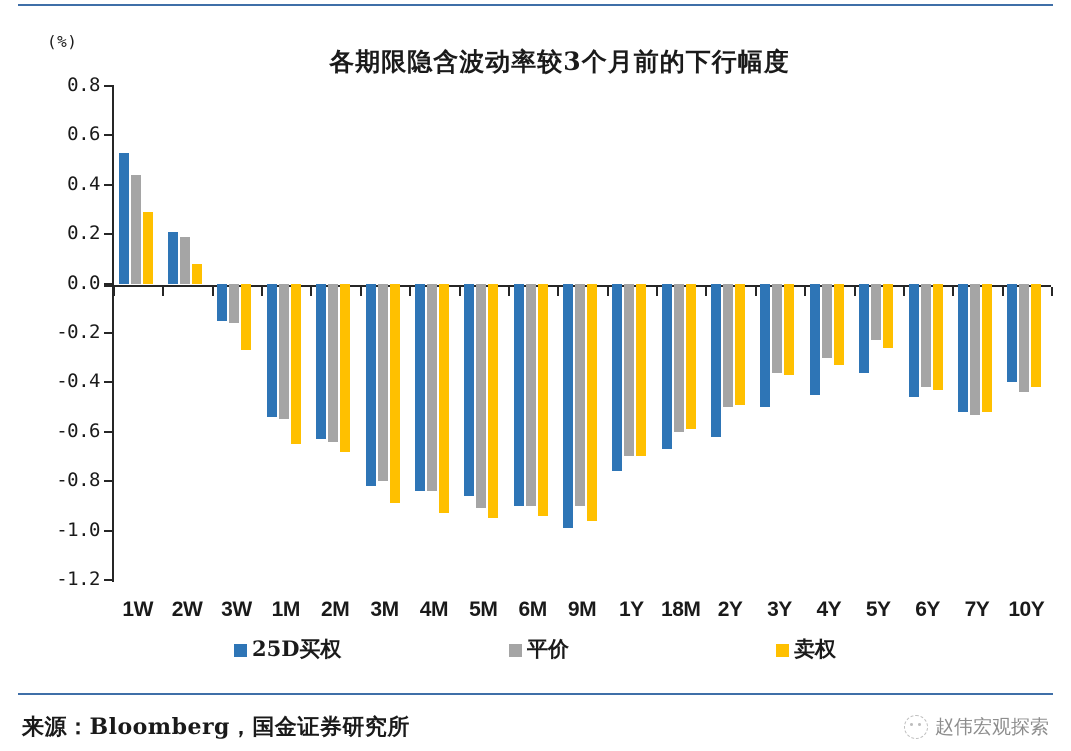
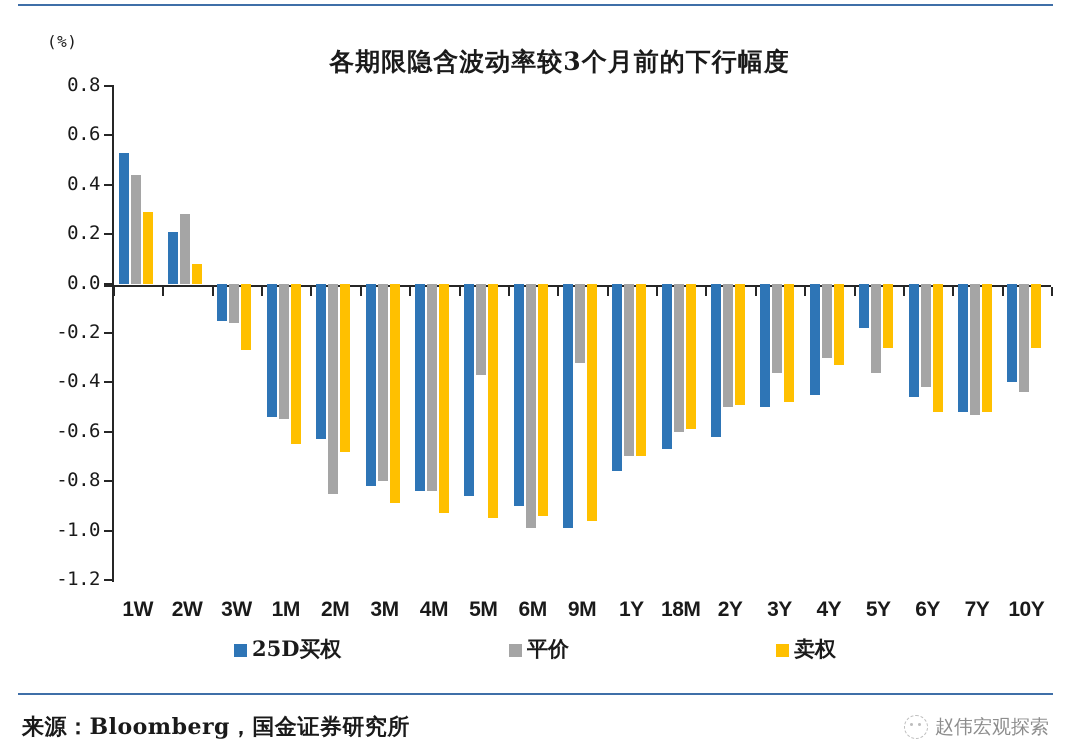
平价/2W: 0.19 -> 0.28
平价/2M: -0.64 -> -0.85
平价/5M: -0.91 -> -0.37
平价/6M: -0.90 -> -0.99
平价/9M: -0.90 -> -0.32
卖权/3Y: -0.37 -> -0.48
25D买权/5Y: -0.36 -> -0.18
平价/5Y: -0.23 -> -0.36
卖权/6Y: -0.43 -> -0.52
卖权/10Y: -0.42 -> -0.26
